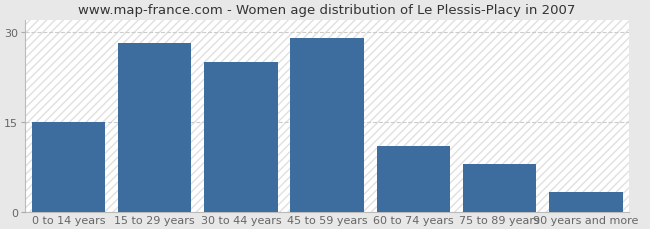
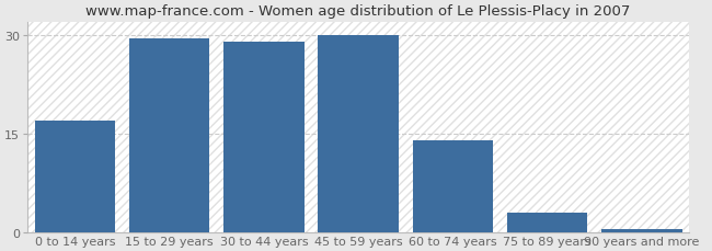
0 to 14 years: 15.0 -> 17.0
15 to 29 years: 28.2 -> 29.5
30 to 44 years: 25.0 -> 29.0
45 to 59 years: 29.0 -> 30.0
60 to 74 years: 11.0 -> 14.0
75 to 89 years: 8.0 -> 3.0
90 years and more: 3.4 -> 0.5
